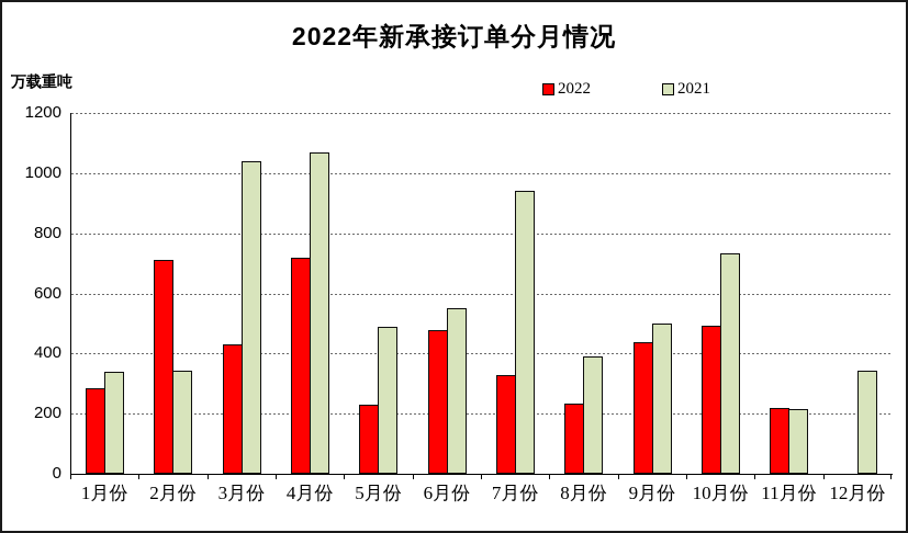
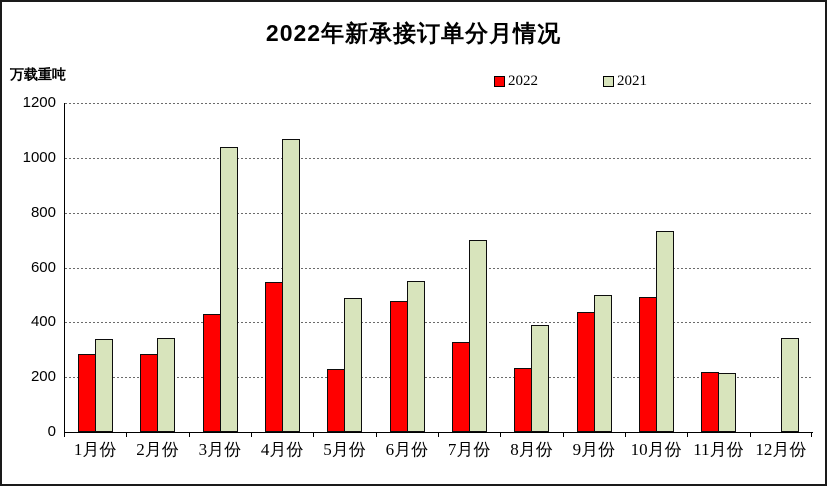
2022/2月份: 710 -> 280
2022/4月份: 720 -> 550
2021/7月份: 940 -> 700
